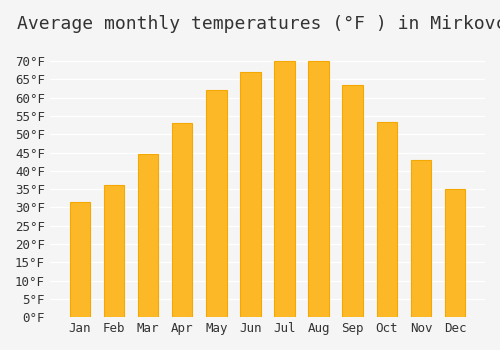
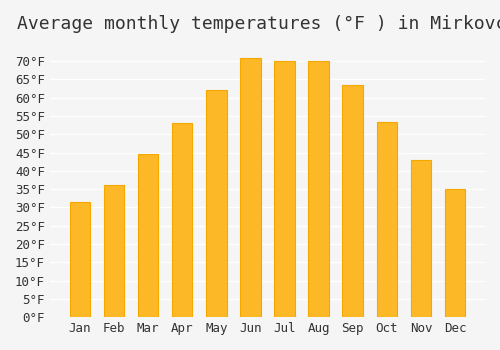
Jun: 67.0°F -> 71.0°F
